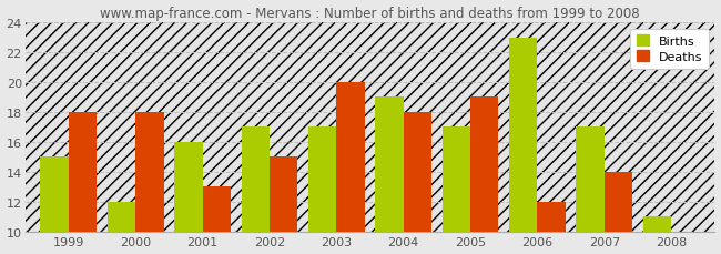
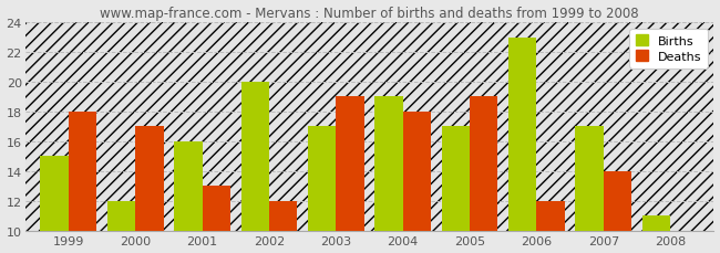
Deaths/2000: 18 -> 17
Births/2002: 17 -> 20
Deaths/2002: 15 -> 12
Deaths/2003: 20 -> 19
